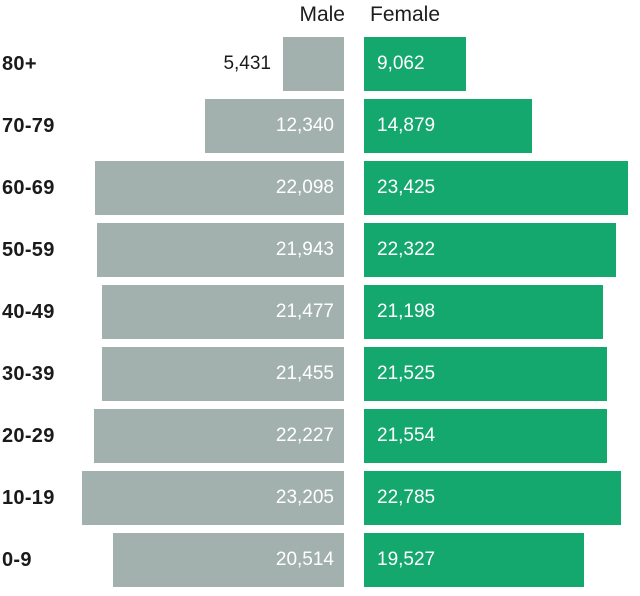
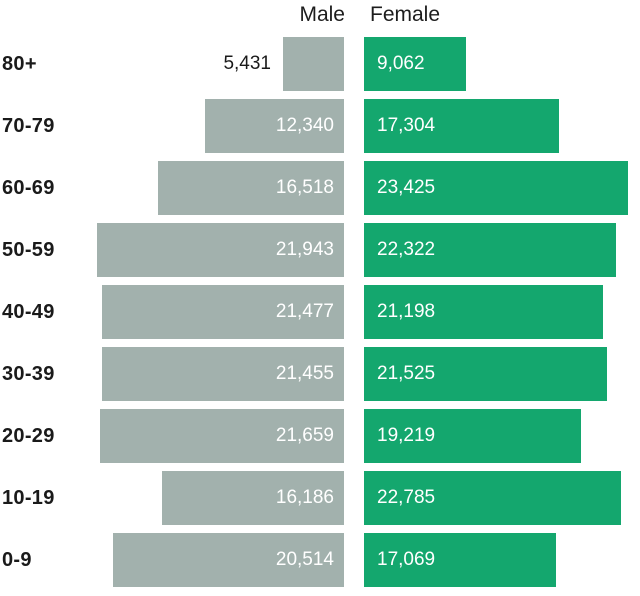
Female/70-79: 14,879 -> 17,304
Male/60-69: 22,098 -> 16,518
Male/20-29: 22,227 -> 21,659
Female/20-29: 21,554 -> 19,219
Male/10-19: 23,205 -> 16,186
Female/0-9: 19,527 -> 17,069
